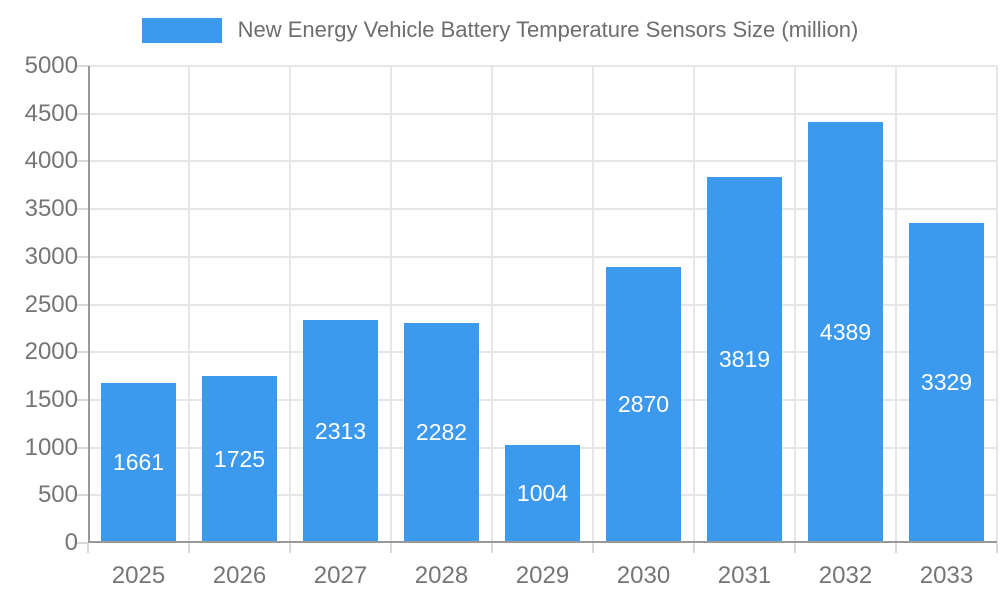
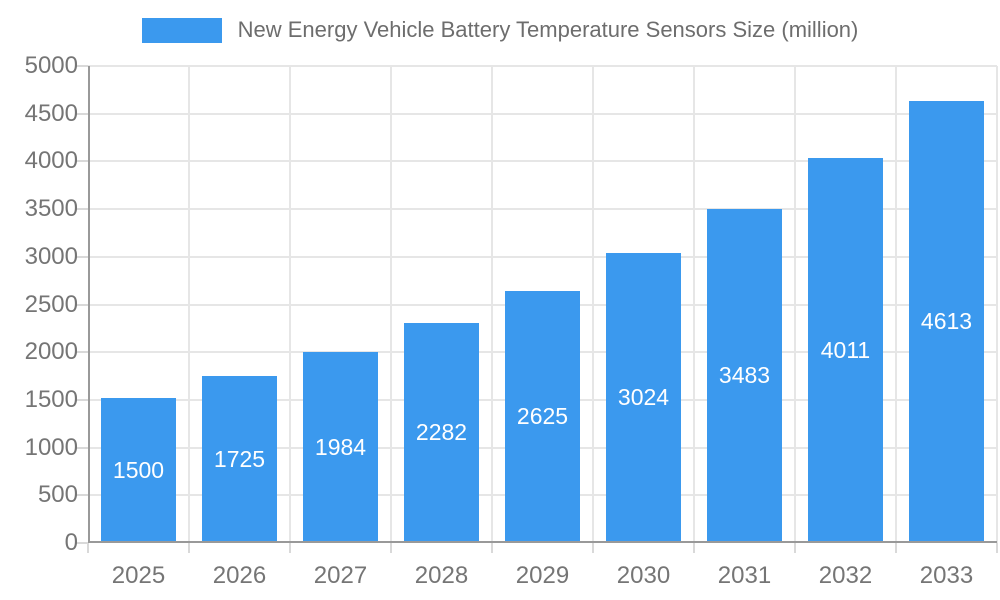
2025: 1661 -> 1500
2027: 2313 -> 1984
2029: 1004 -> 2625
2030: 2870 -> 3024
2031: 3819 -> 3483
2032: 4389 -> 4011
2033: 3329 -> 4613
